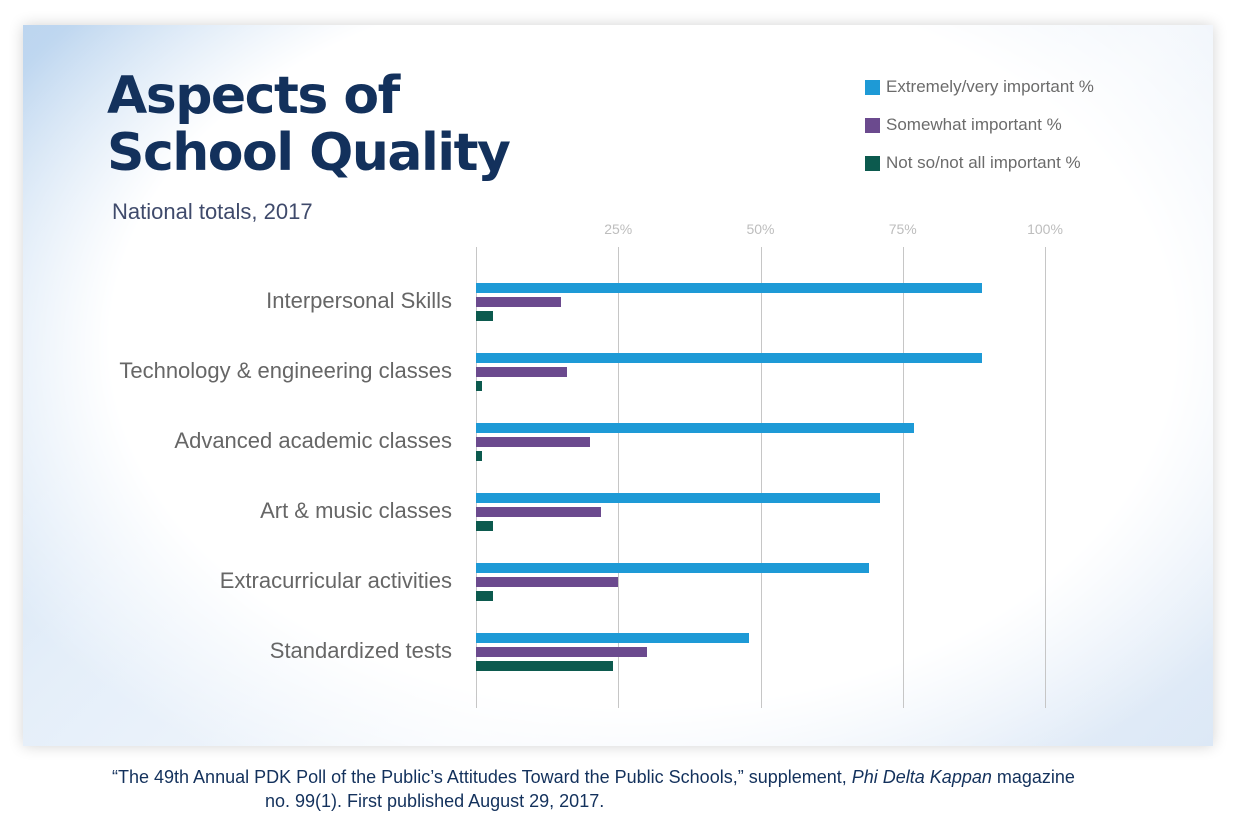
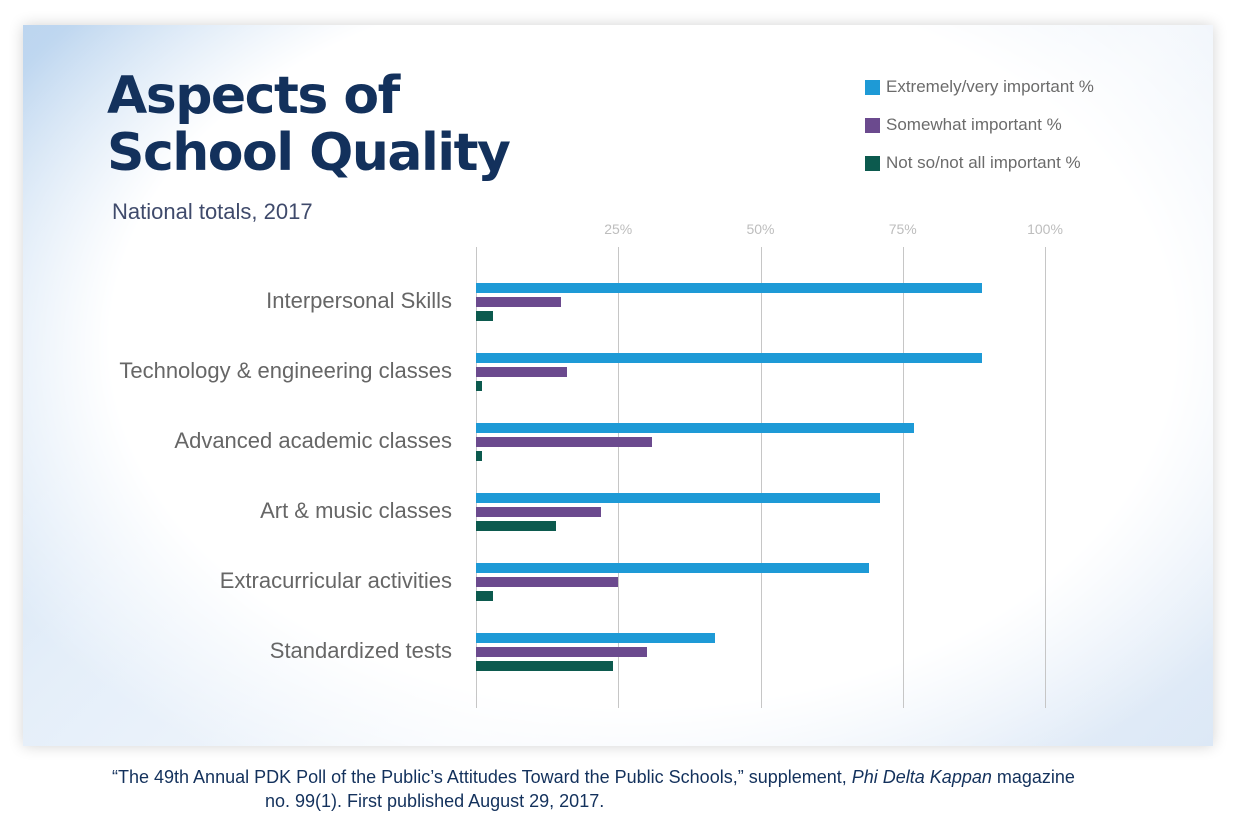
Somewhat important %/Advanced academic classes: 20% -> 31%
Not so/not all important %/Art & music classes: 3% -> 14%
Extremely/very important %/Standardized tests: 48% -> 42%
